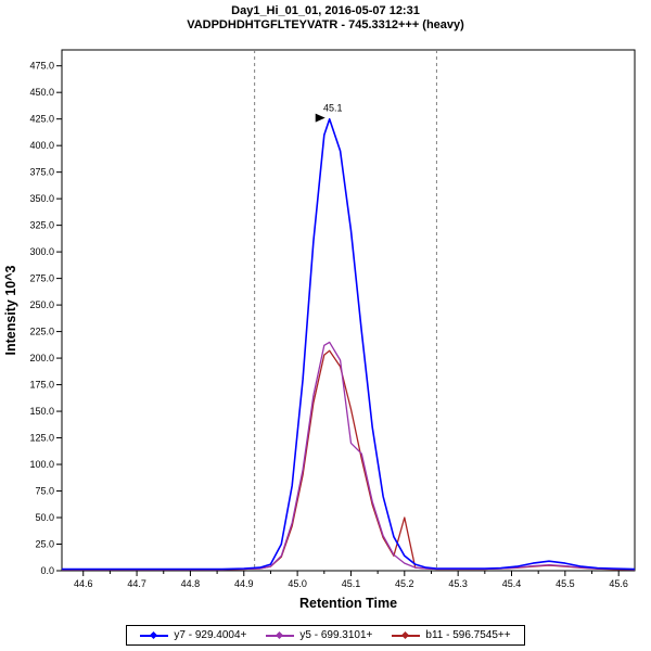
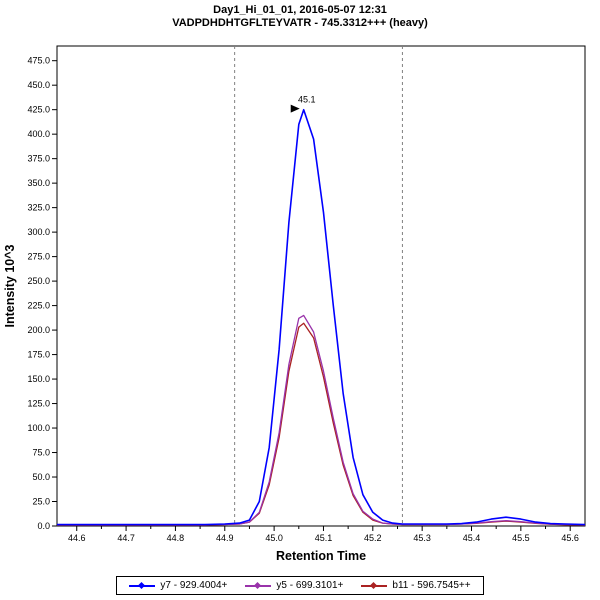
y5 - 699.3101+/45.1: 120 -> 160
b11 - 596.7545++/45.2: 50 -> 10
